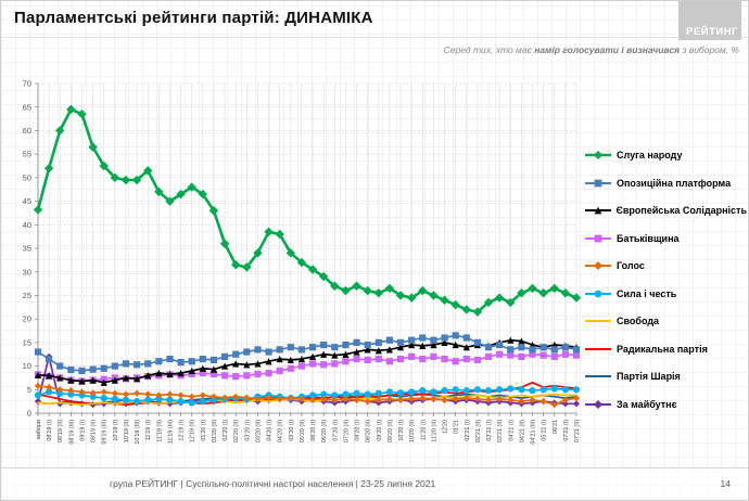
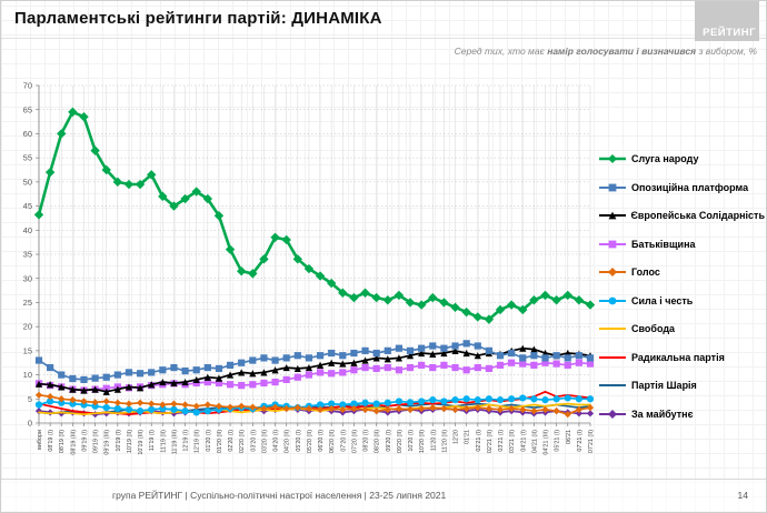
За майбутнє/08'19 (I): 12 -> 2
